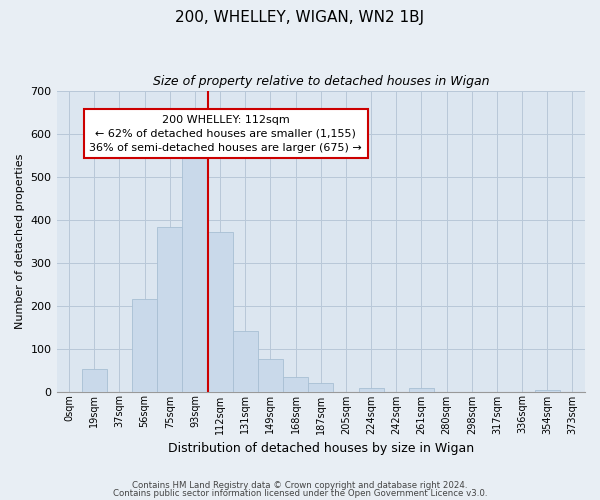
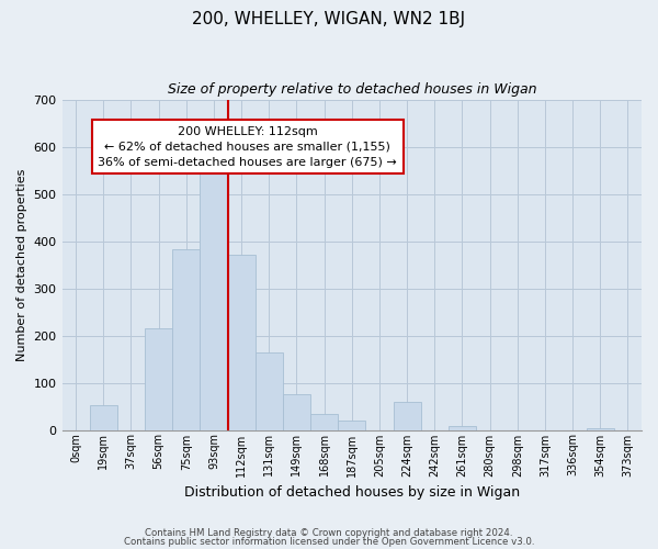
131sqm: 140 -> 165
224sqm: 8 -> 60
